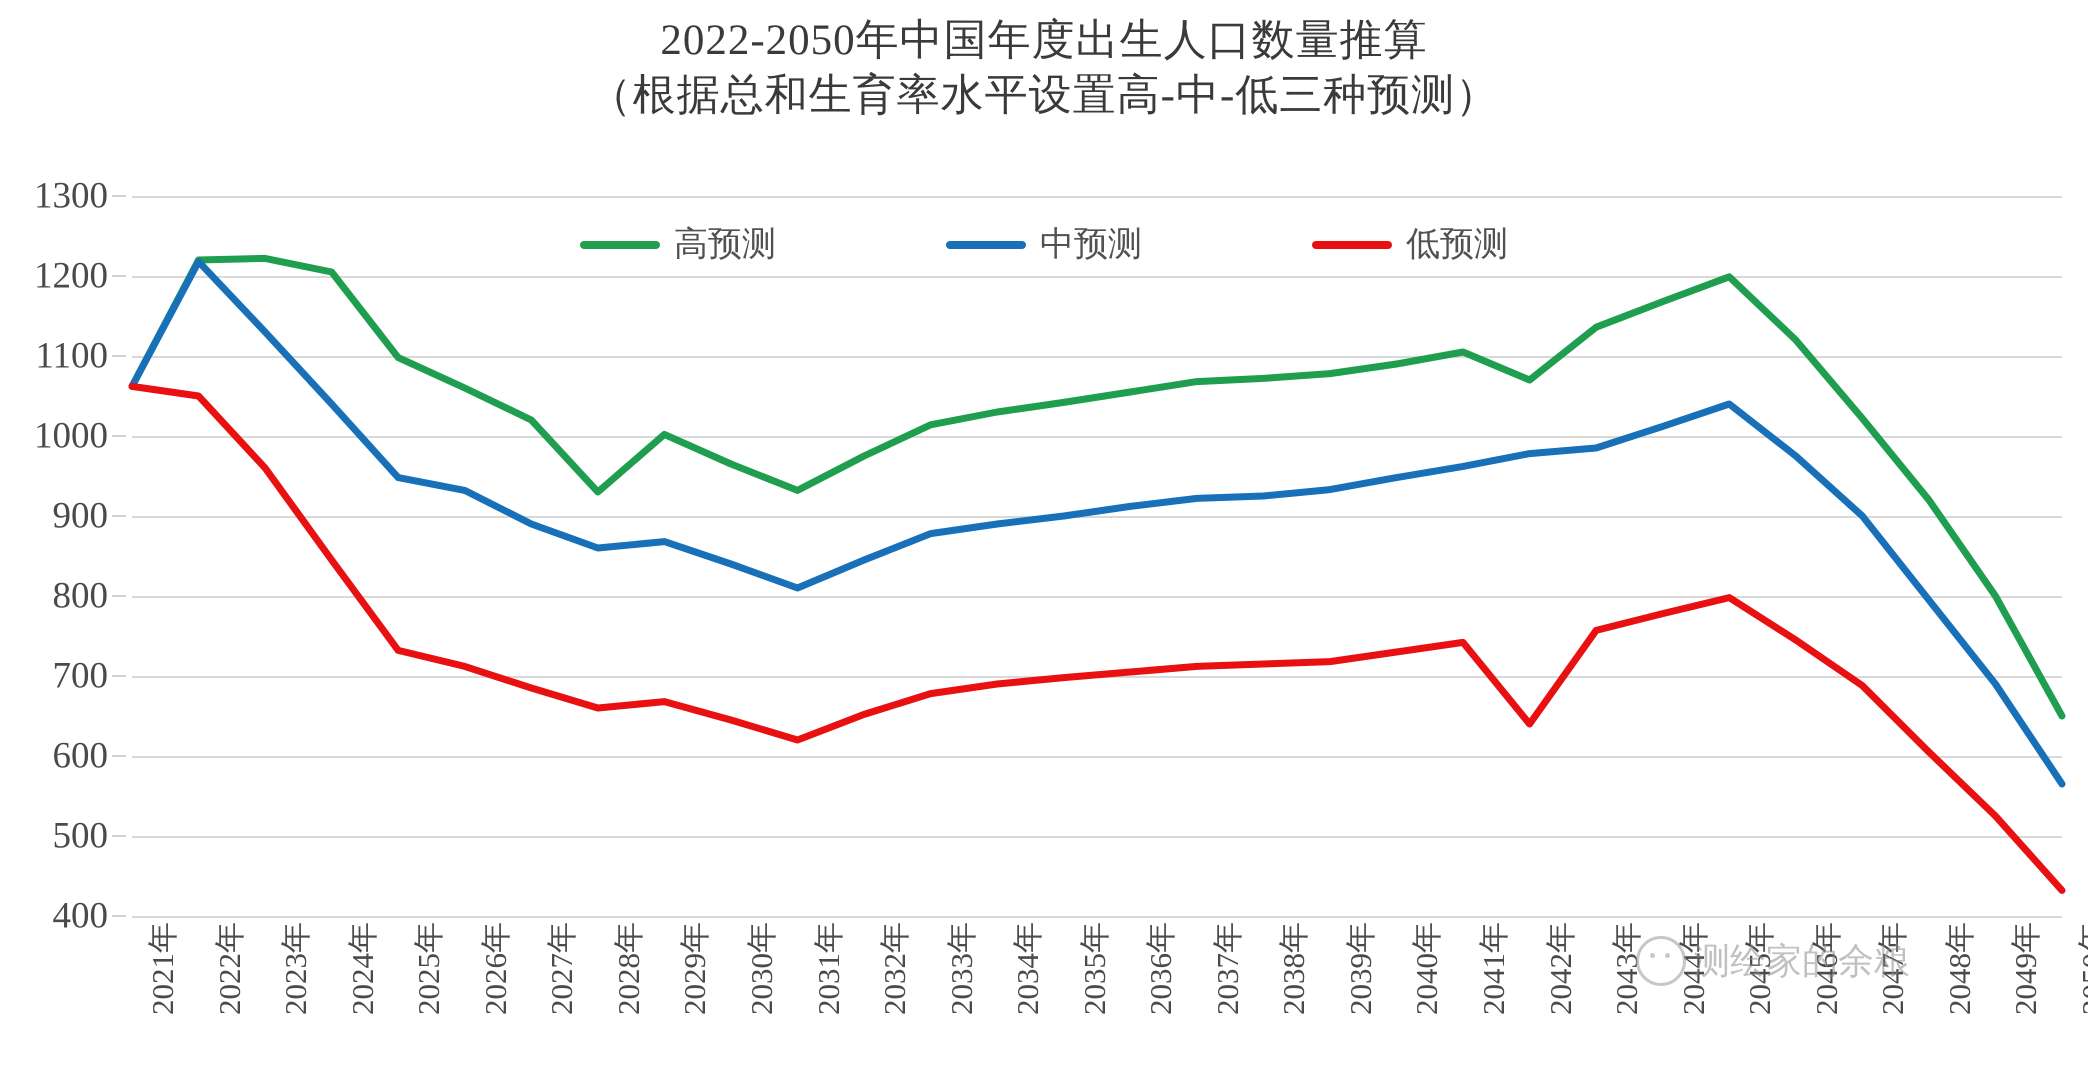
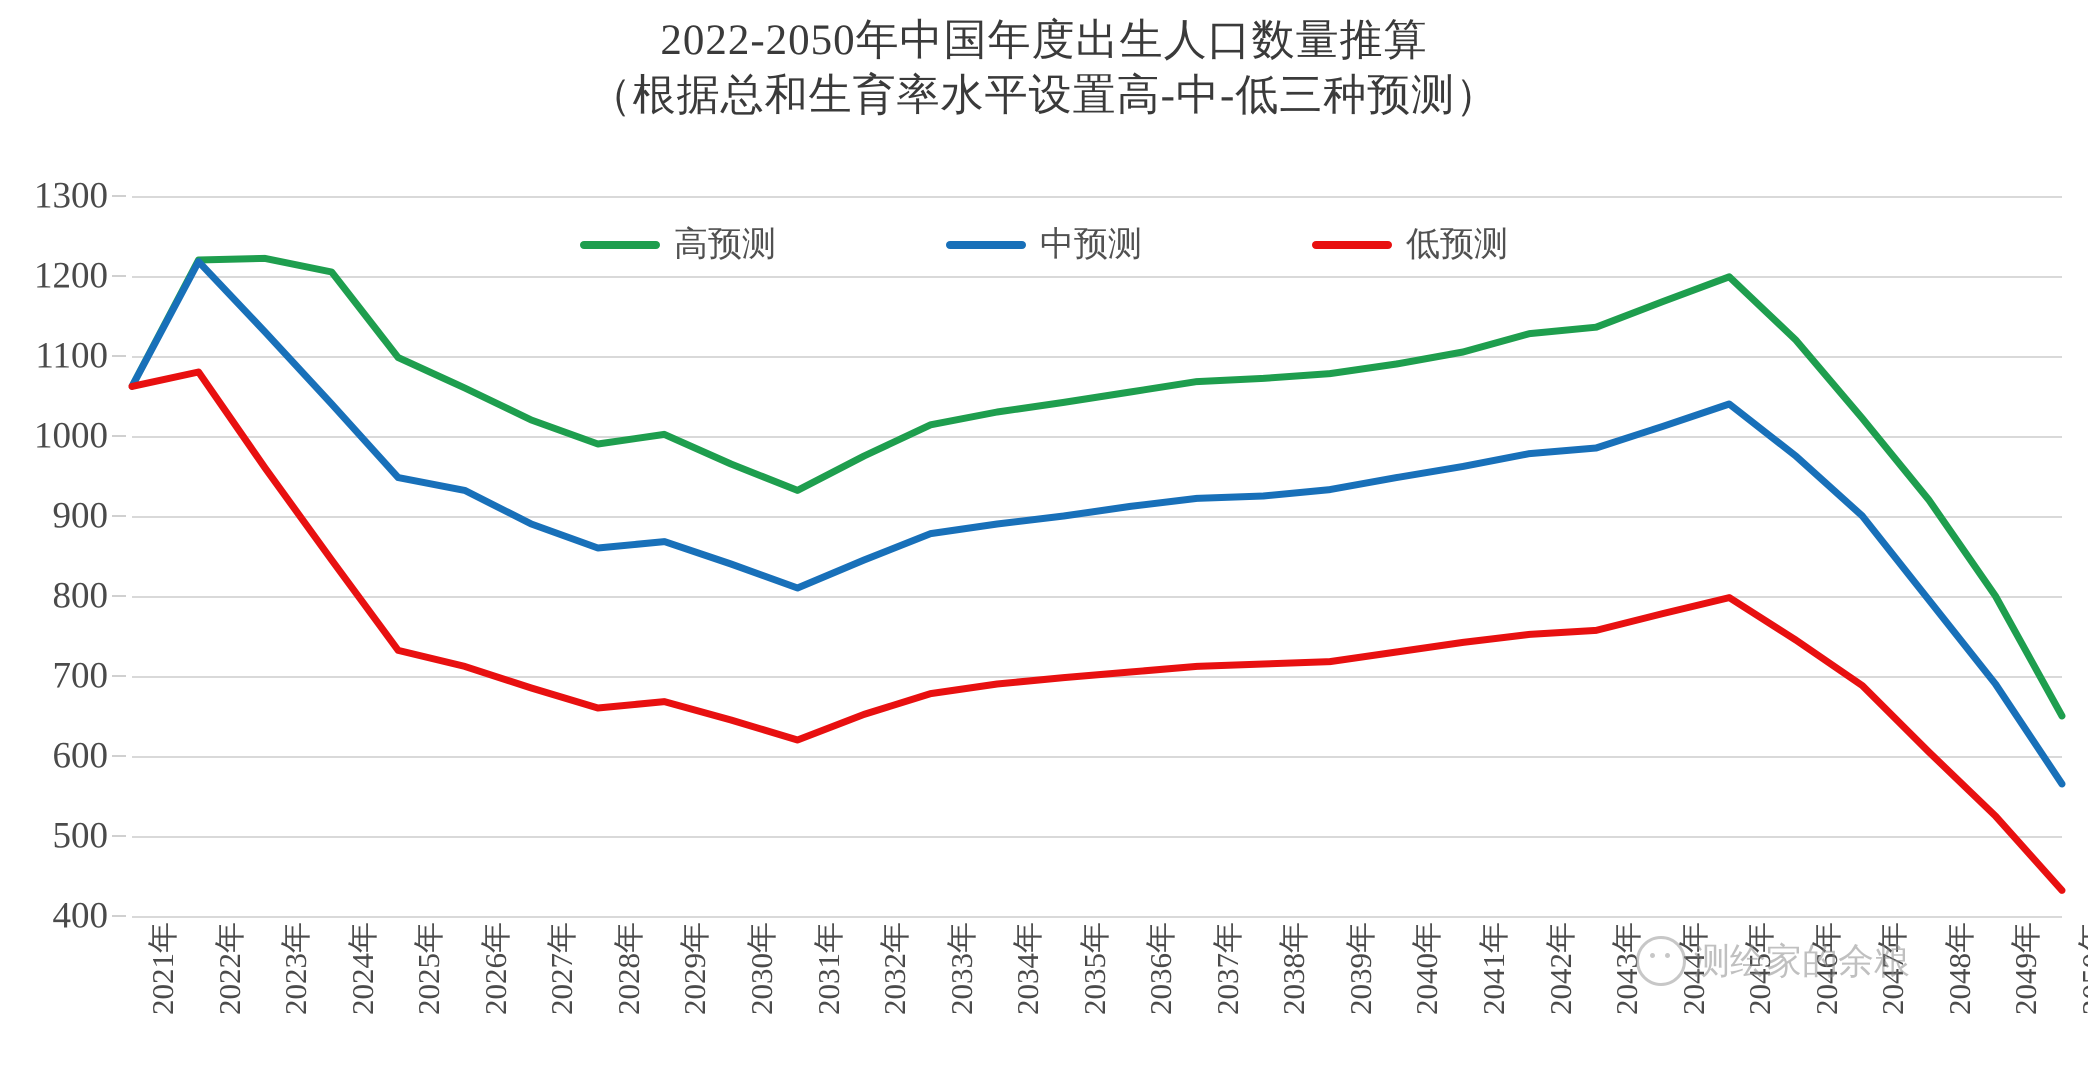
低预测/2022年: 1050 -> 1080
高预测/2028年: 930 -> 990
高预测/2042年: 1070 -> 1130
低预测/2042年: 640 -> 750
